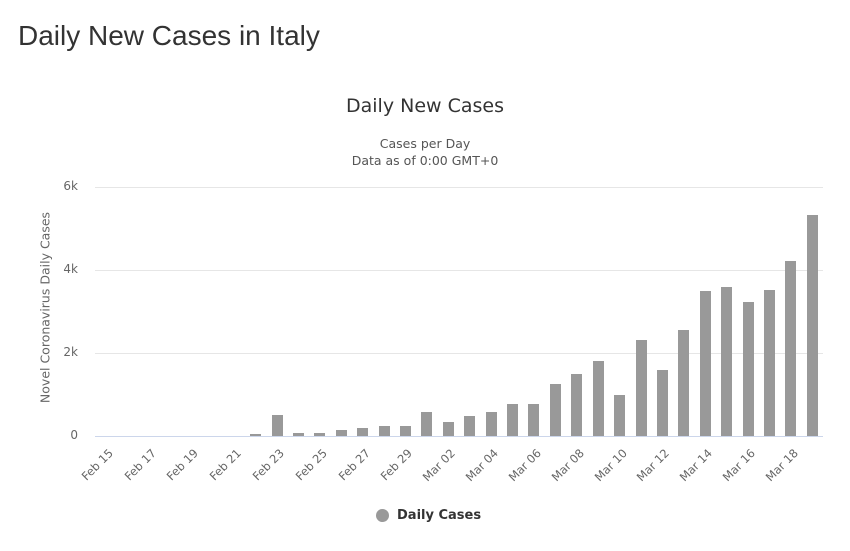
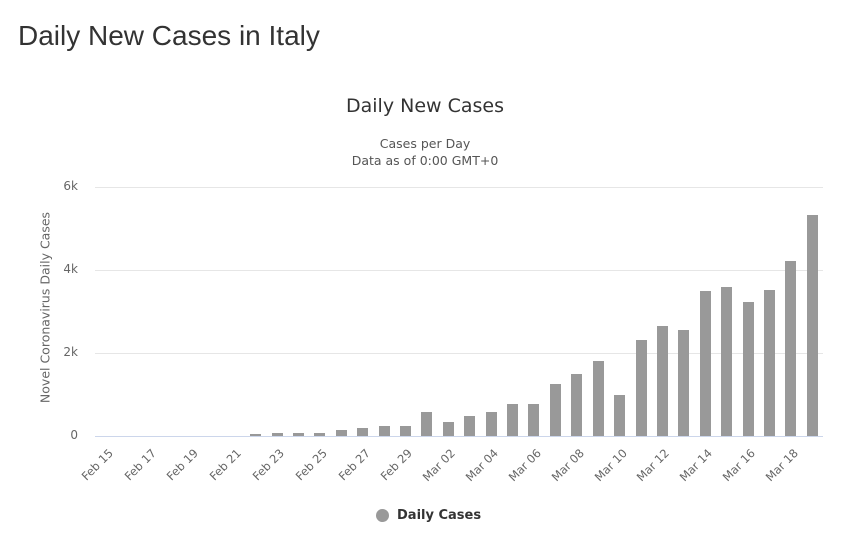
Feb 23: 0.5k -> 0.1k
Mar 12: 1.6k -> 2.6k
